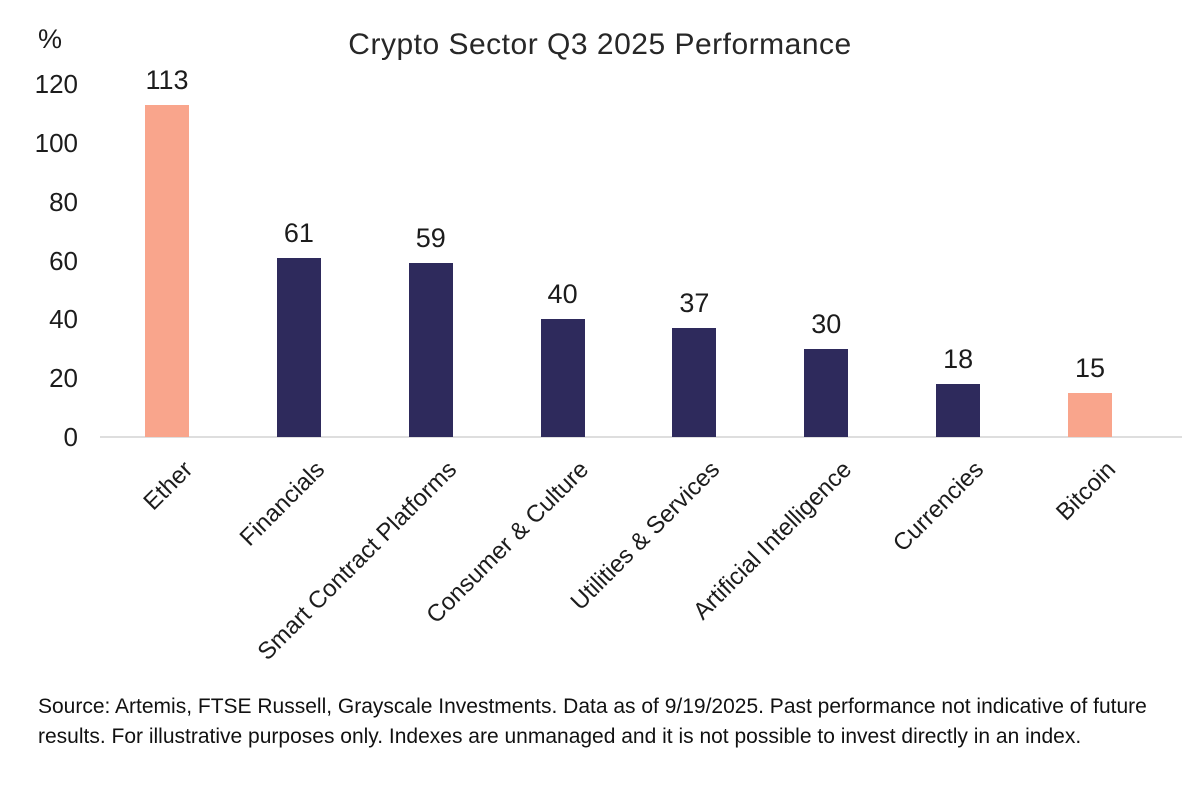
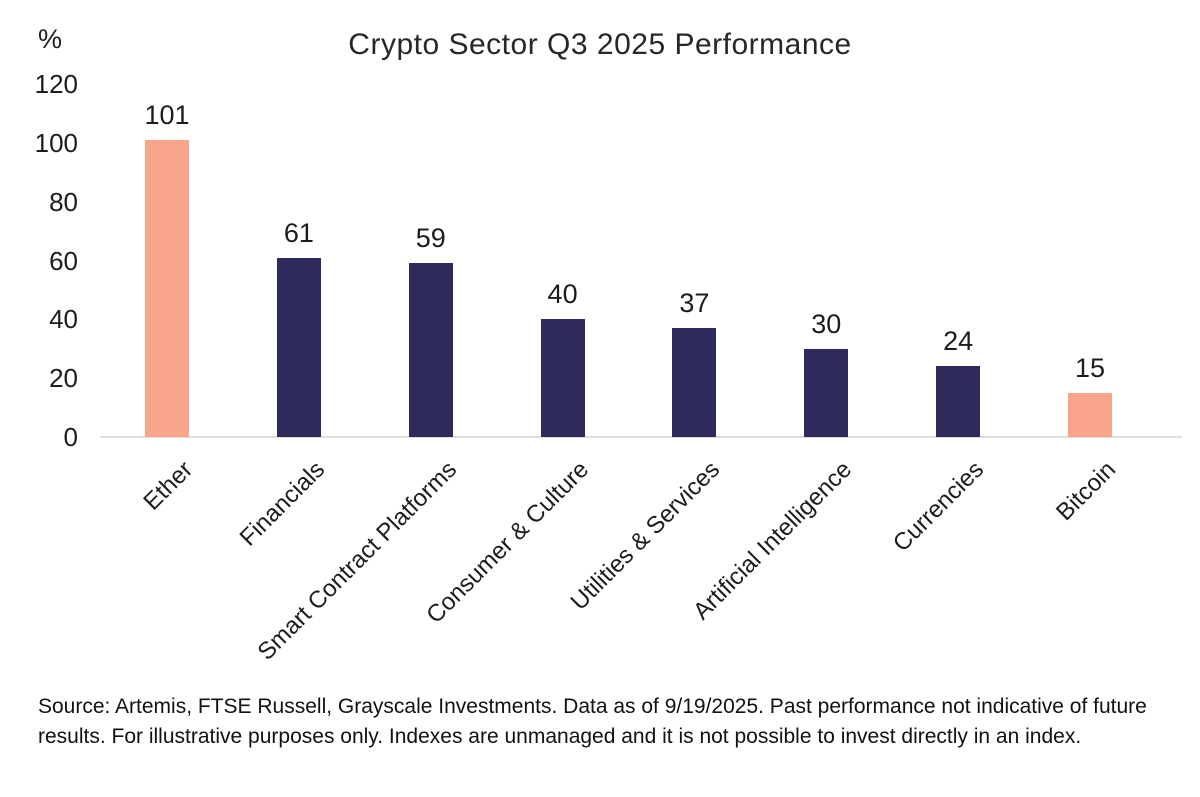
Ether: 113 -> 101
Currencies: 18 -> 24
